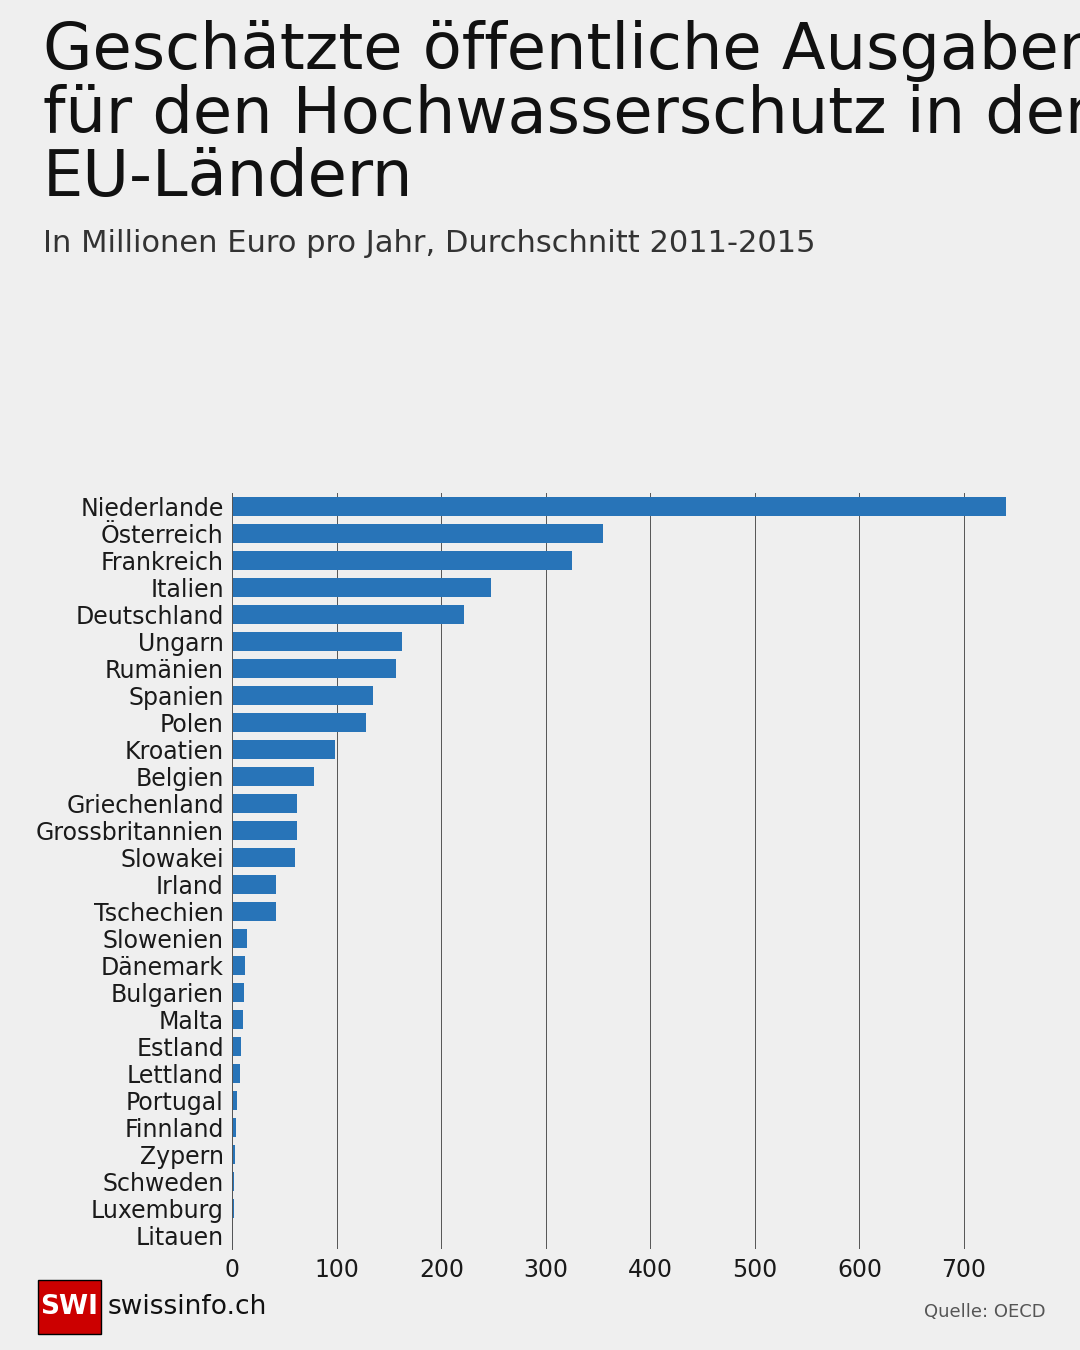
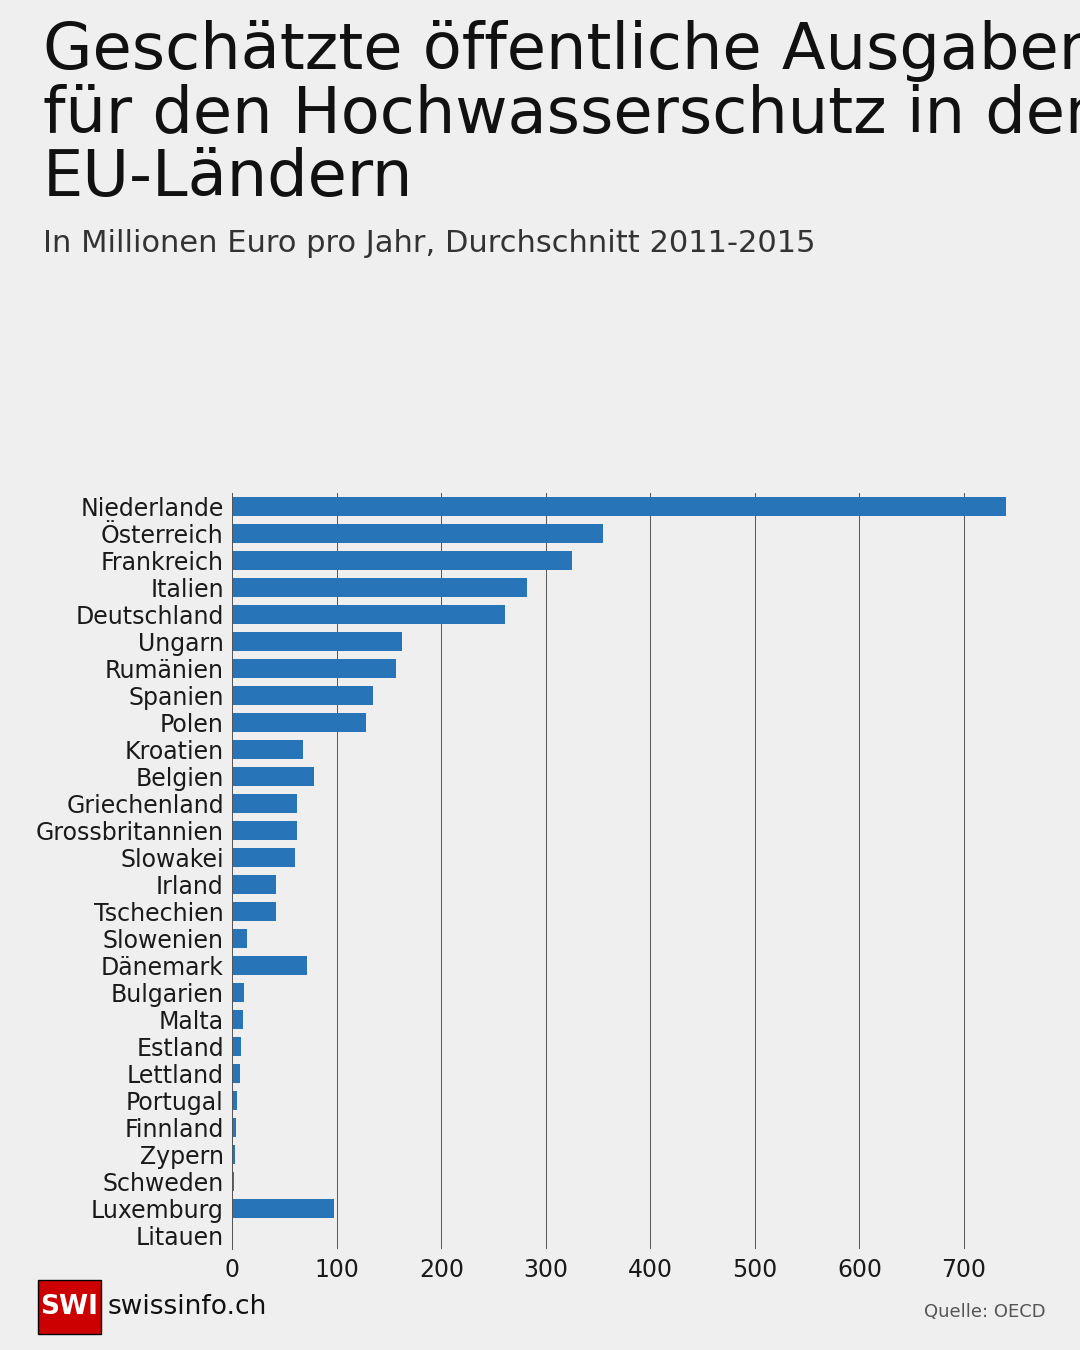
Italien: 248 -> 282
Deutschland: 222 -> 261
Kroatien: 98 -> 68
Dänemark: 12 -> 72
Luxemburg: 2 -> 97
